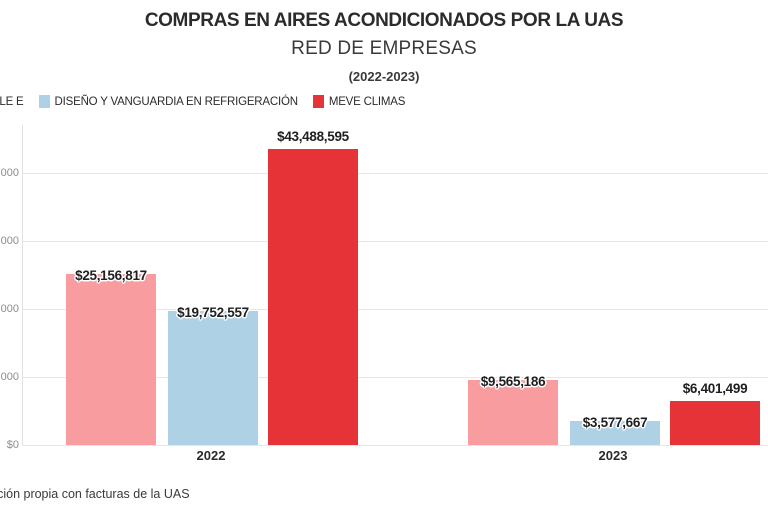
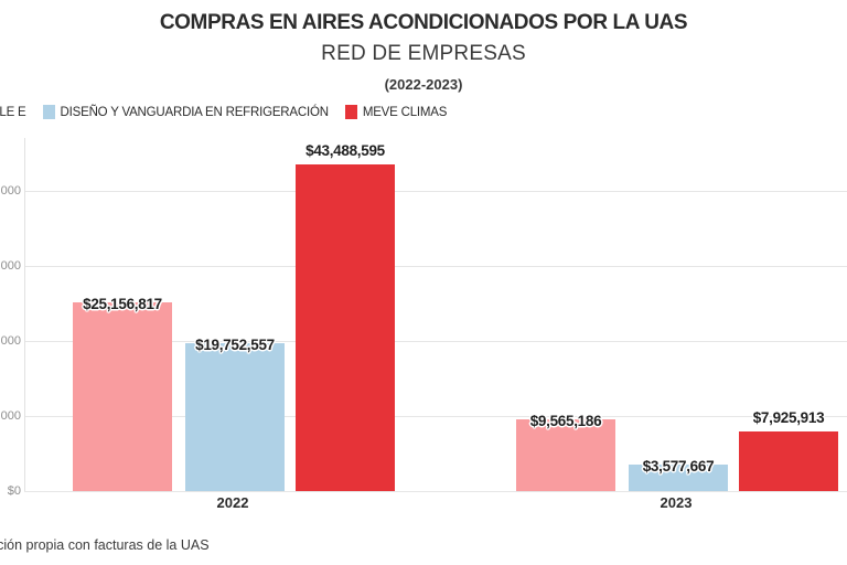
MEVE CLIMAS/2023: $6,401,499 -> $7,925,913
